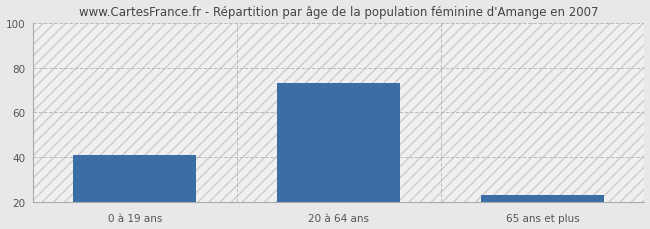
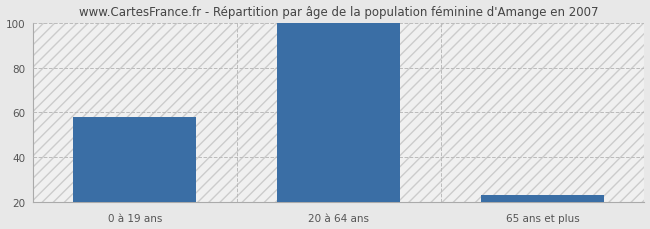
0 à 19 ans: 41 -> 58
20 à 64 ans: 73 -> 100
